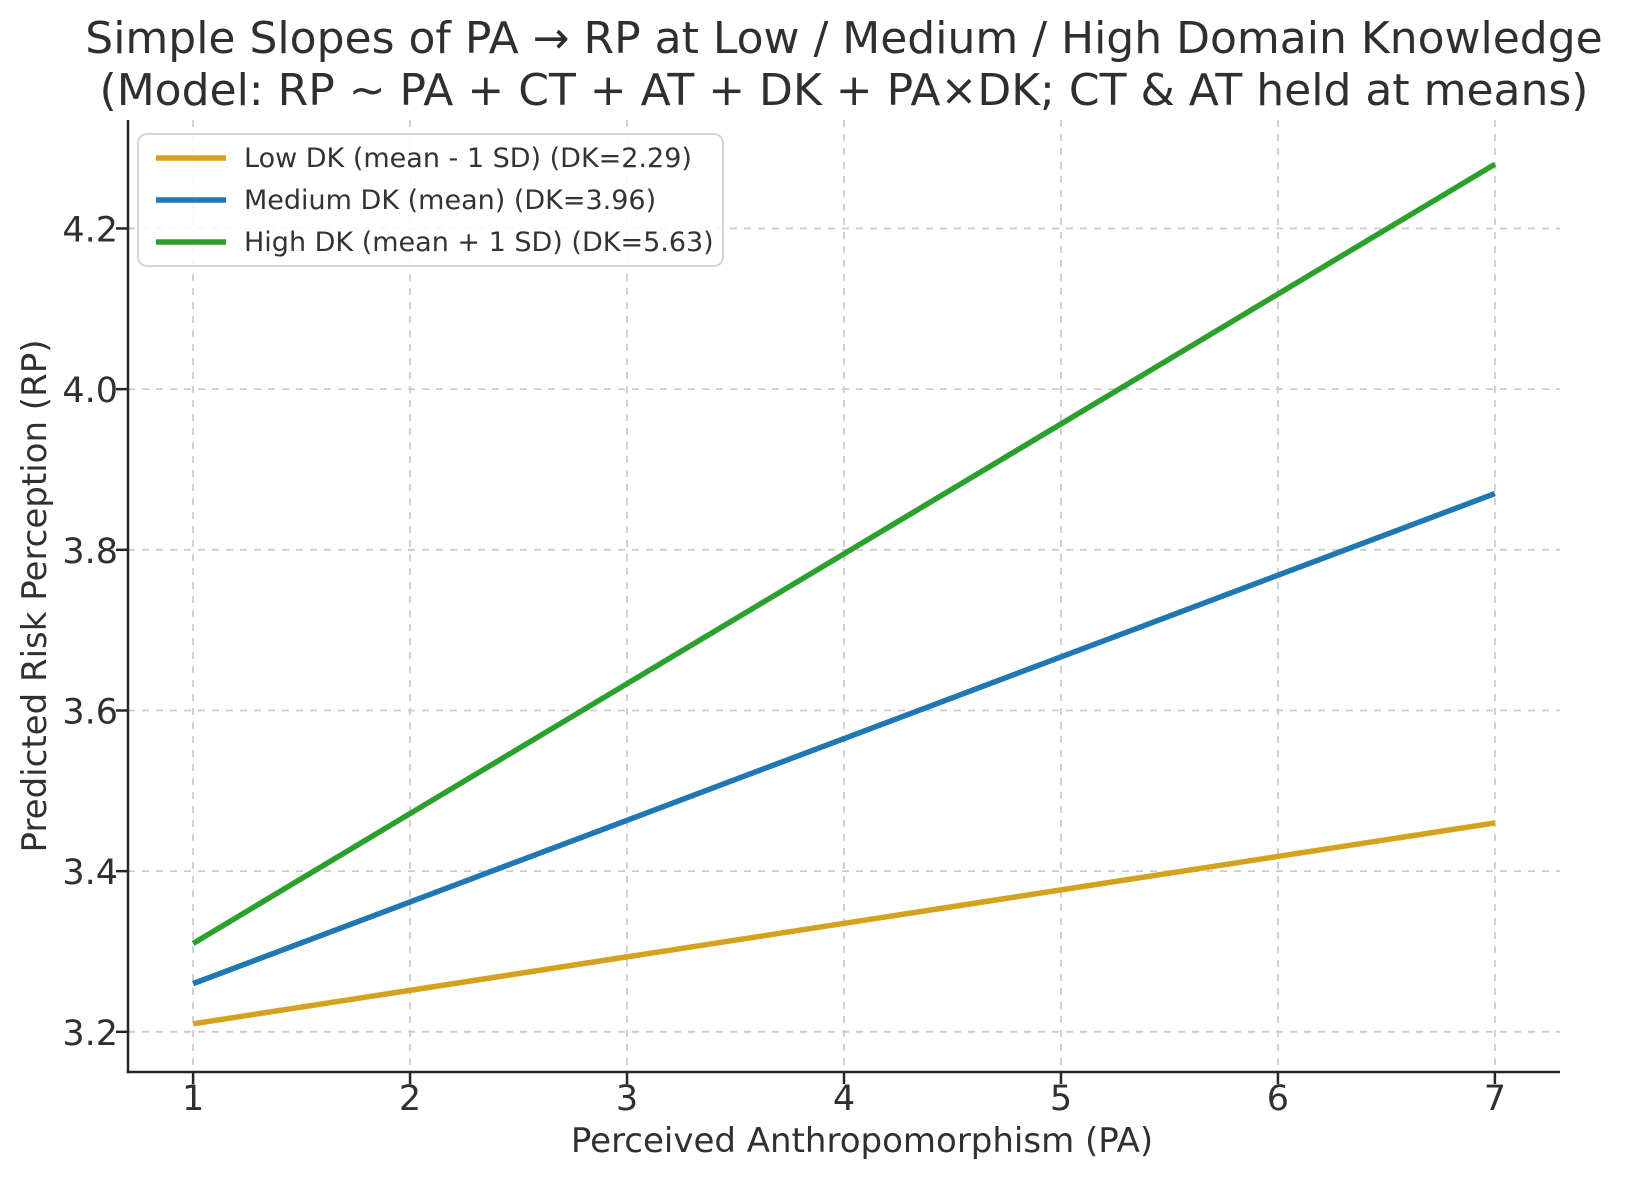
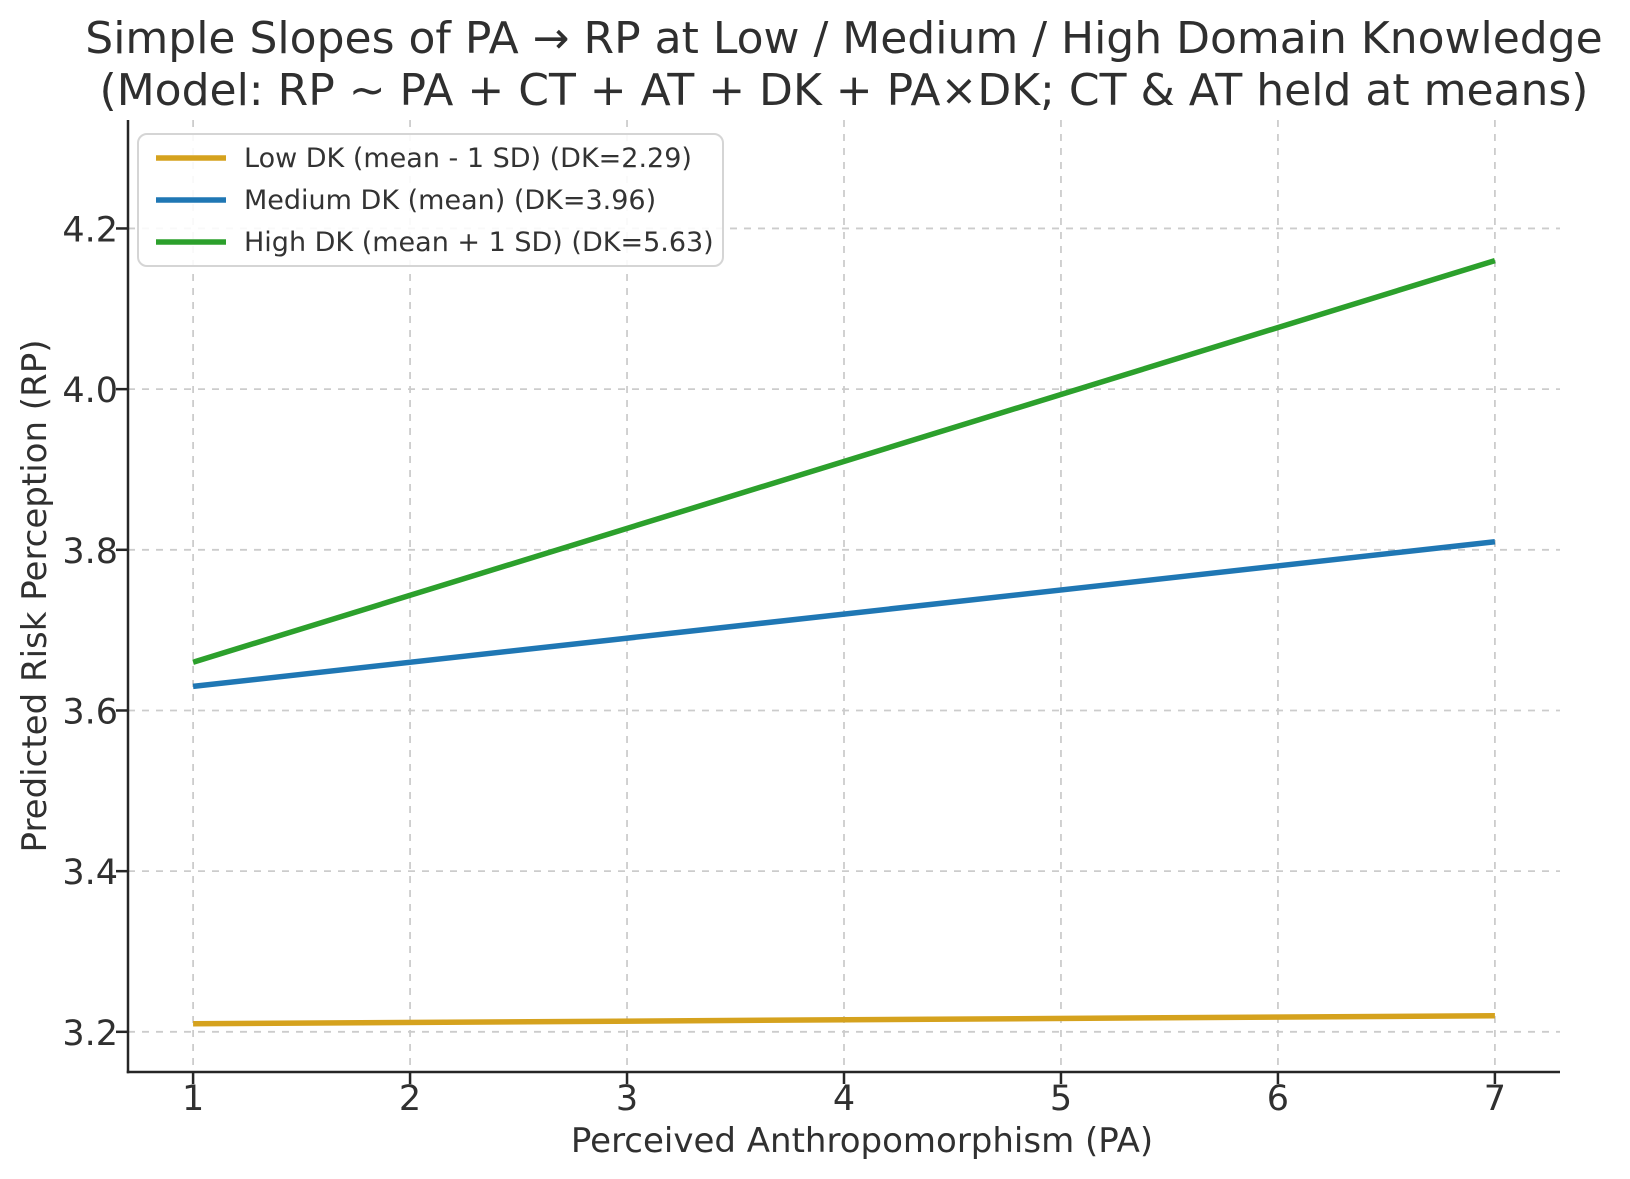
Medium DK (mean) (DK=3.96)/1: 3.26 -> 3.63
High DK (mean + 1 SD) (DK=5.63)/1: 3.31 -> 3.66
Low DK (mean - 1 SD) (DK=2.29)/7: 3.46 -> 3.22
Medium DK (mean) (DK=3.96)/7: 3.87 -> 3.81
High DK (mean + 1 SD) (DK=5.63)/7: 4.28 -> 4.16
